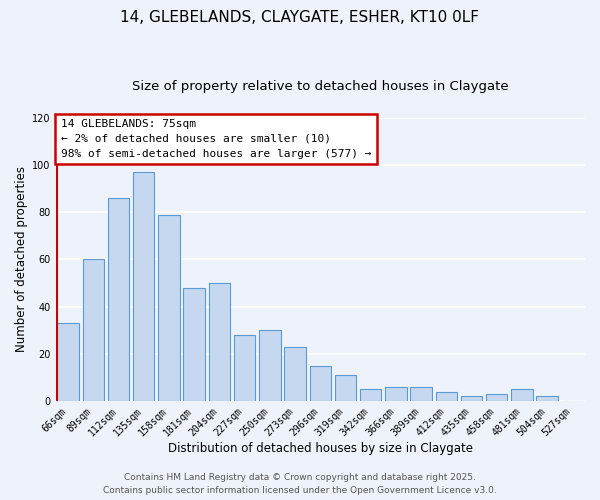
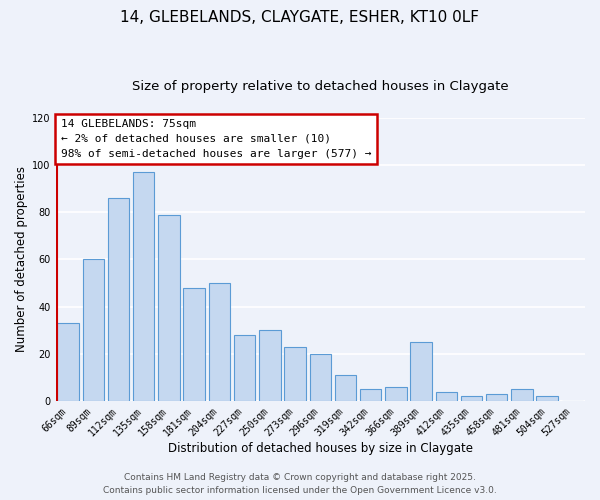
296sqm: 15 -> 20
389sqm: 6 -> 25
